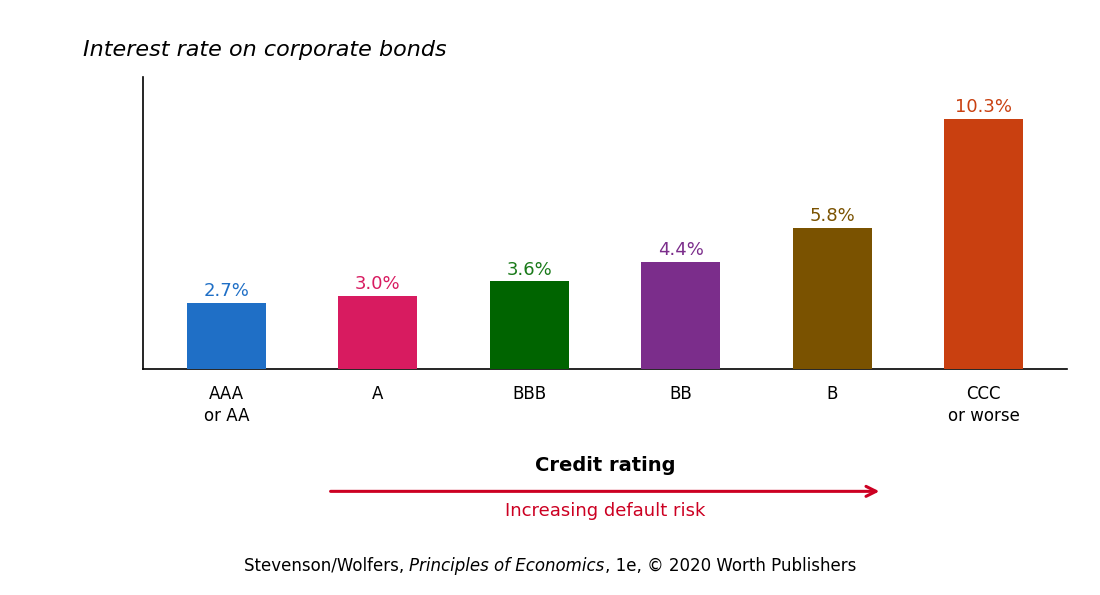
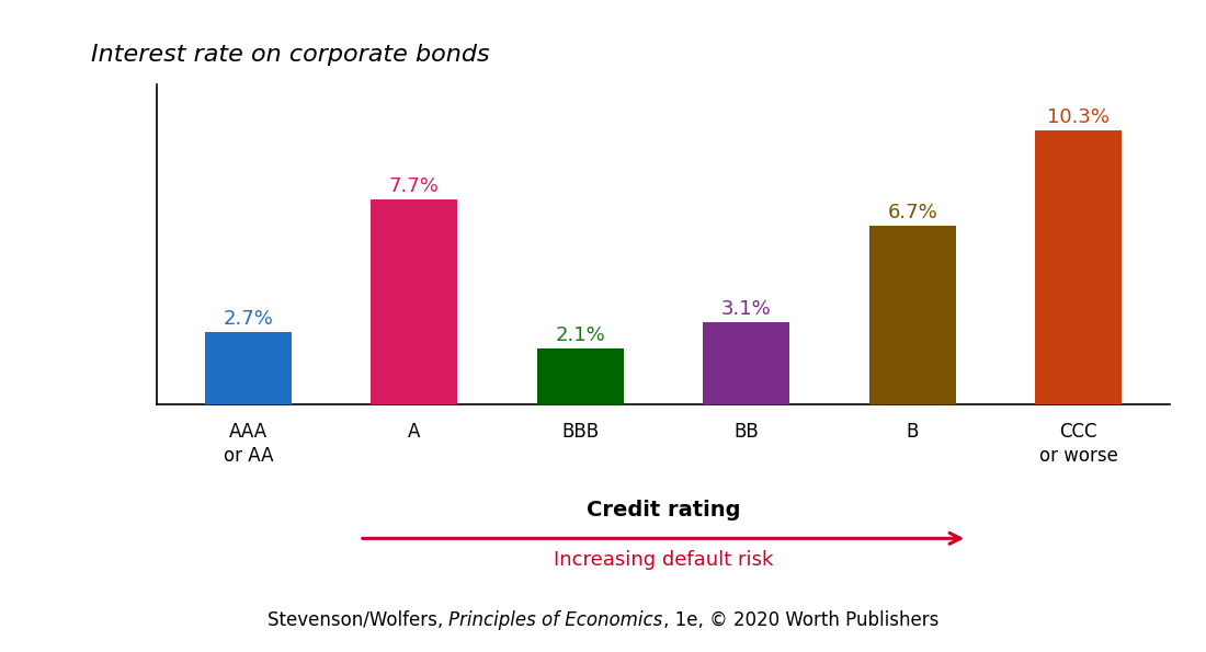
A: 3.0% -> 7.7%
BBB: 3.6% -> 2.1%
BB: 4.4% -> 3.1%
B: 5.8% -> 6.7%
